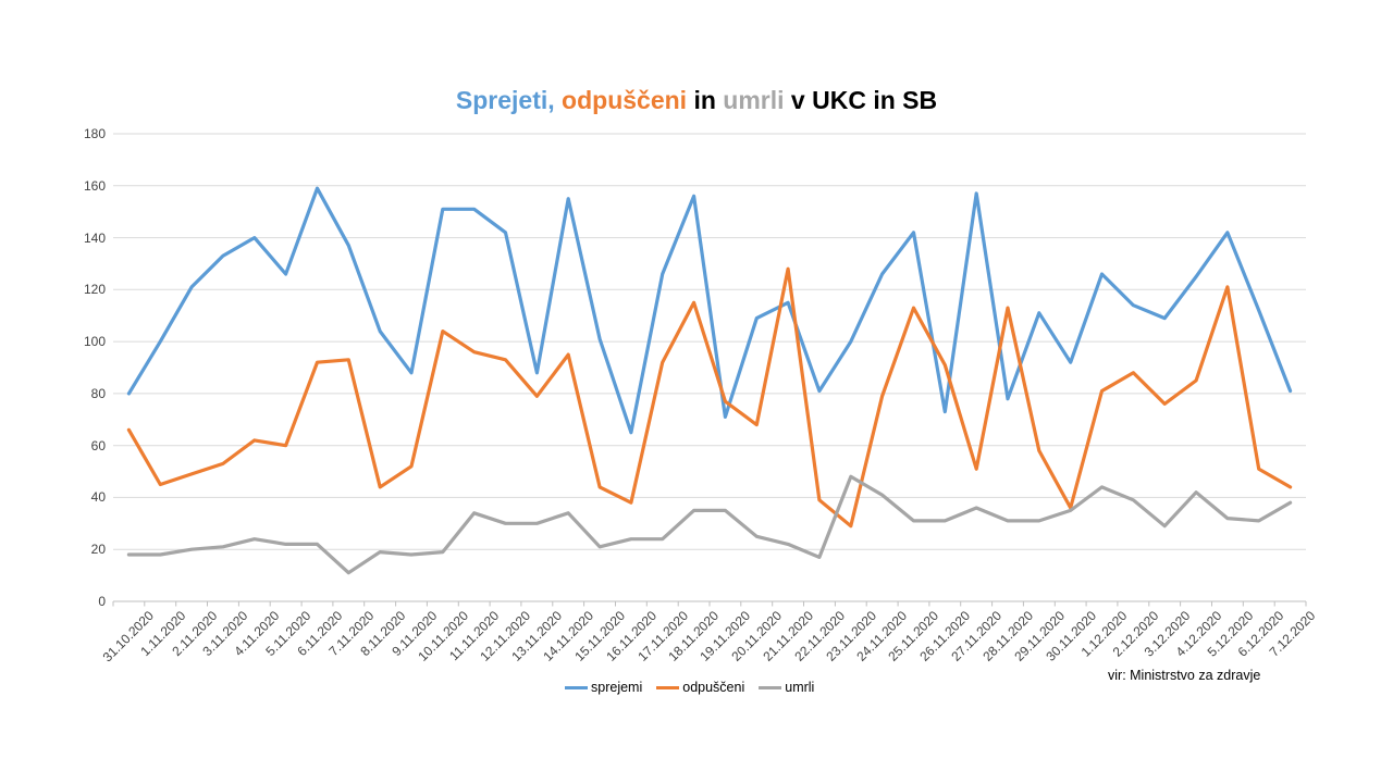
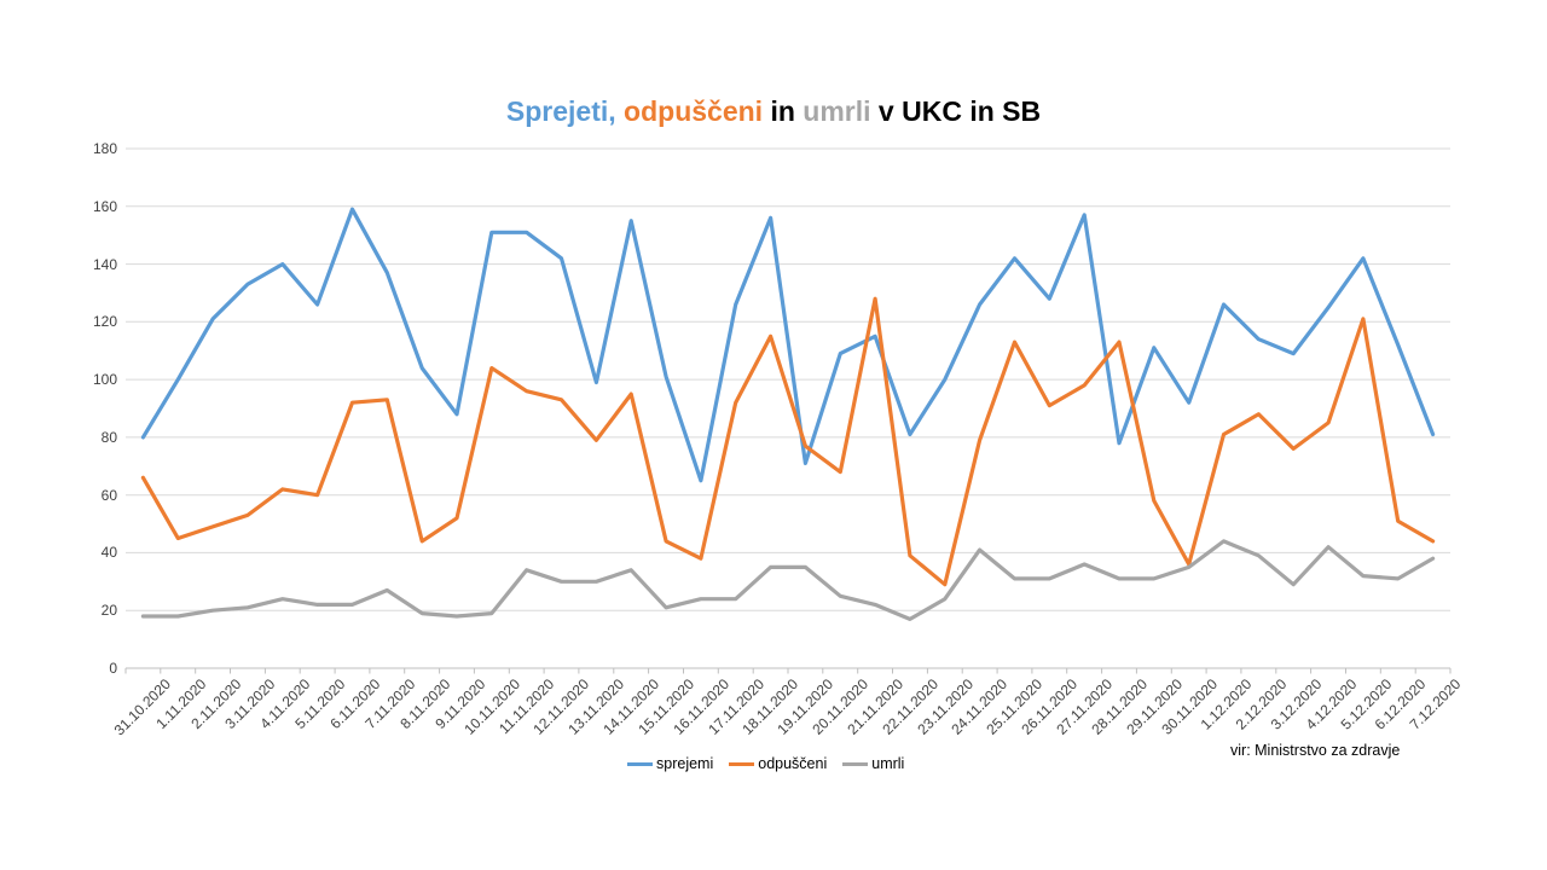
umrli/7.11.2020: 11 -> 27
sprejemi/13.11.2020: 88 -> 99
umrli/23.11.2020: 48 -> 24
sprejemi/26.11.2020: 73 -> 128
odpuščeni/27.11.2020: 51 -> 98
